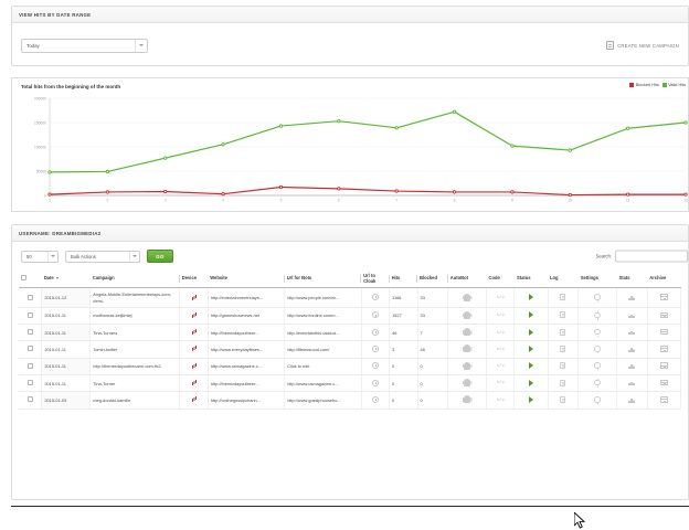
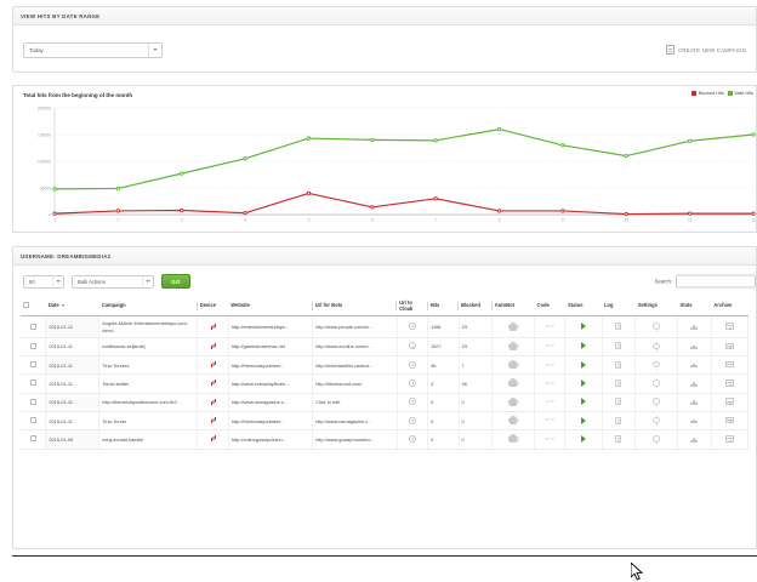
Blocked Hits/5: 20000 -> 40000
Valid Hits/6: 150000 -> 140000
Blocked Hits/7: 10000 -> 30000
Valid Hits/8: 170000 -> 160000
Valid Hits/9: 100000 -> 130000
Valid Hits/10: 90000 -> 110000
